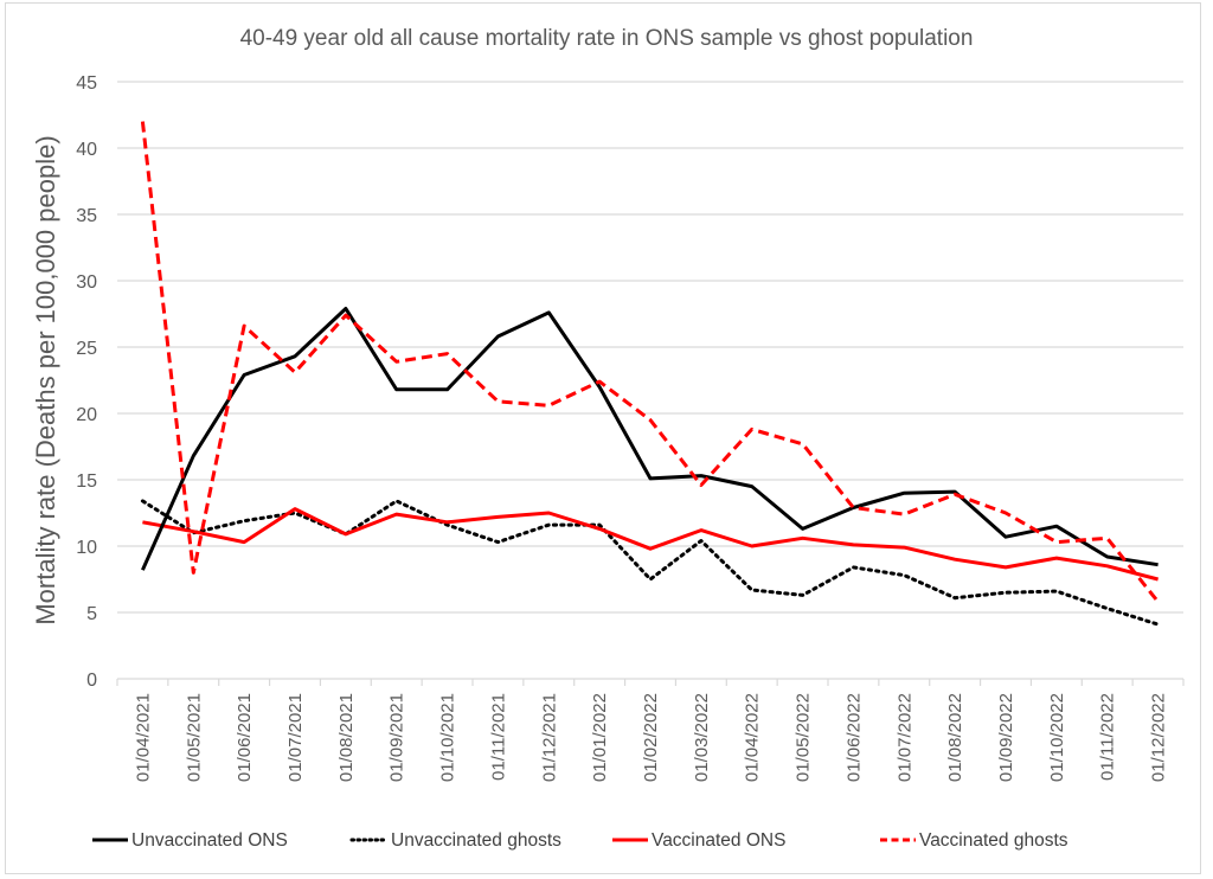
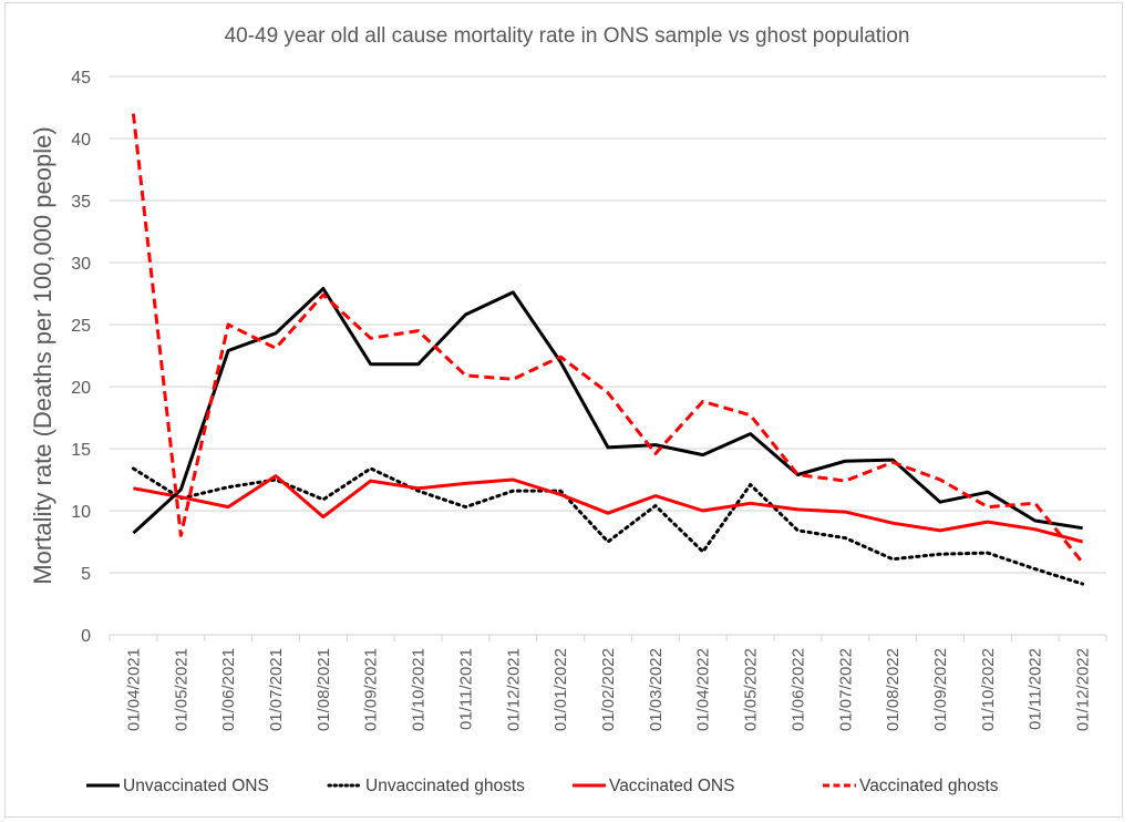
Unvaccinated ONS/01/05/2021: 16.8 -> 11.7
Vaccinated ghosts/01/06/2021: 26.6 -> 25.0
Vaccinated ONS/01/08/2021: 10.9 -> 9.5
Unvaccinated ONS/01/05/2022: 11.3 -> 16.2
Unvaccinated ghosts/01/05/2022: 6.3 -> 12.1
